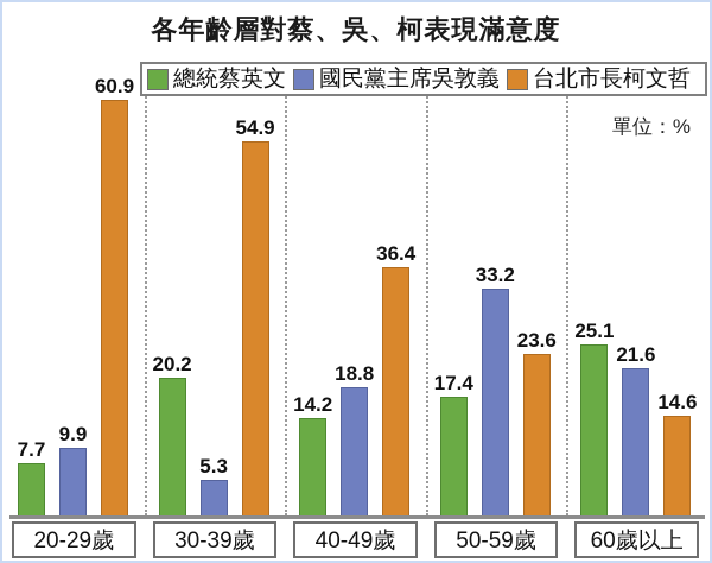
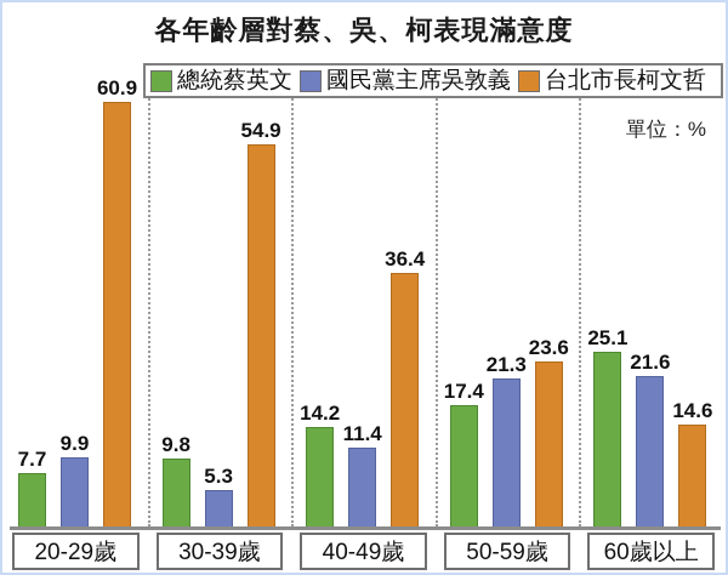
總統蔡英文/30-39歲: 20.2 -> 9.8
國民黨主席吳敦義/40-49歲: 18.8 -> 11.4
國民黨主席吳敦義/50-59歲: 33.2 -> 21.3
